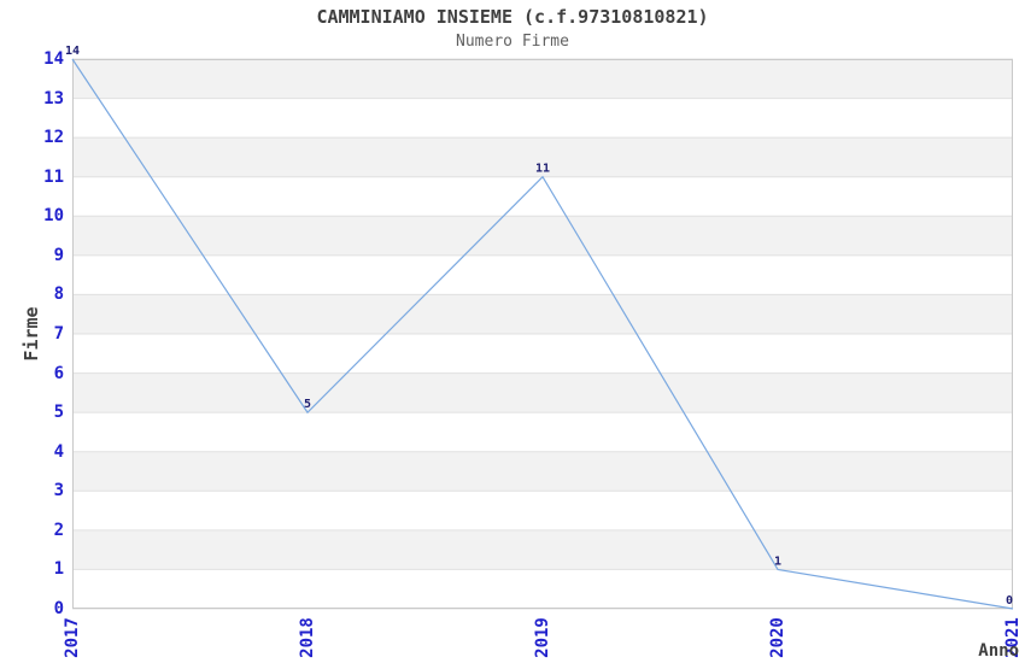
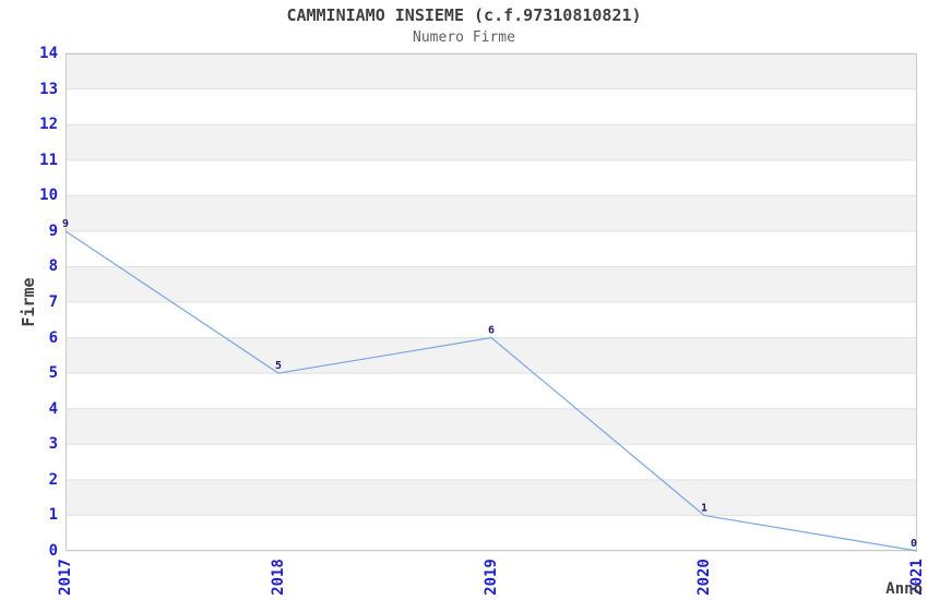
2017: 14 -> 9
2019: 11 -> 6
